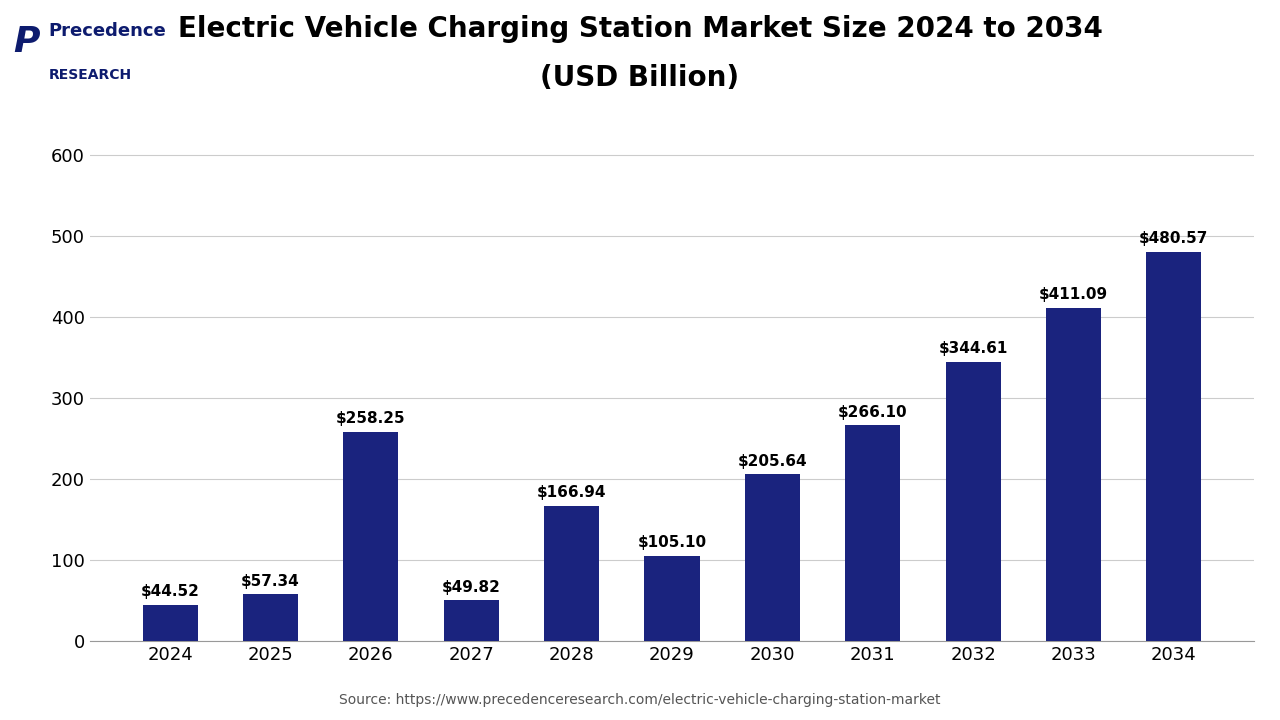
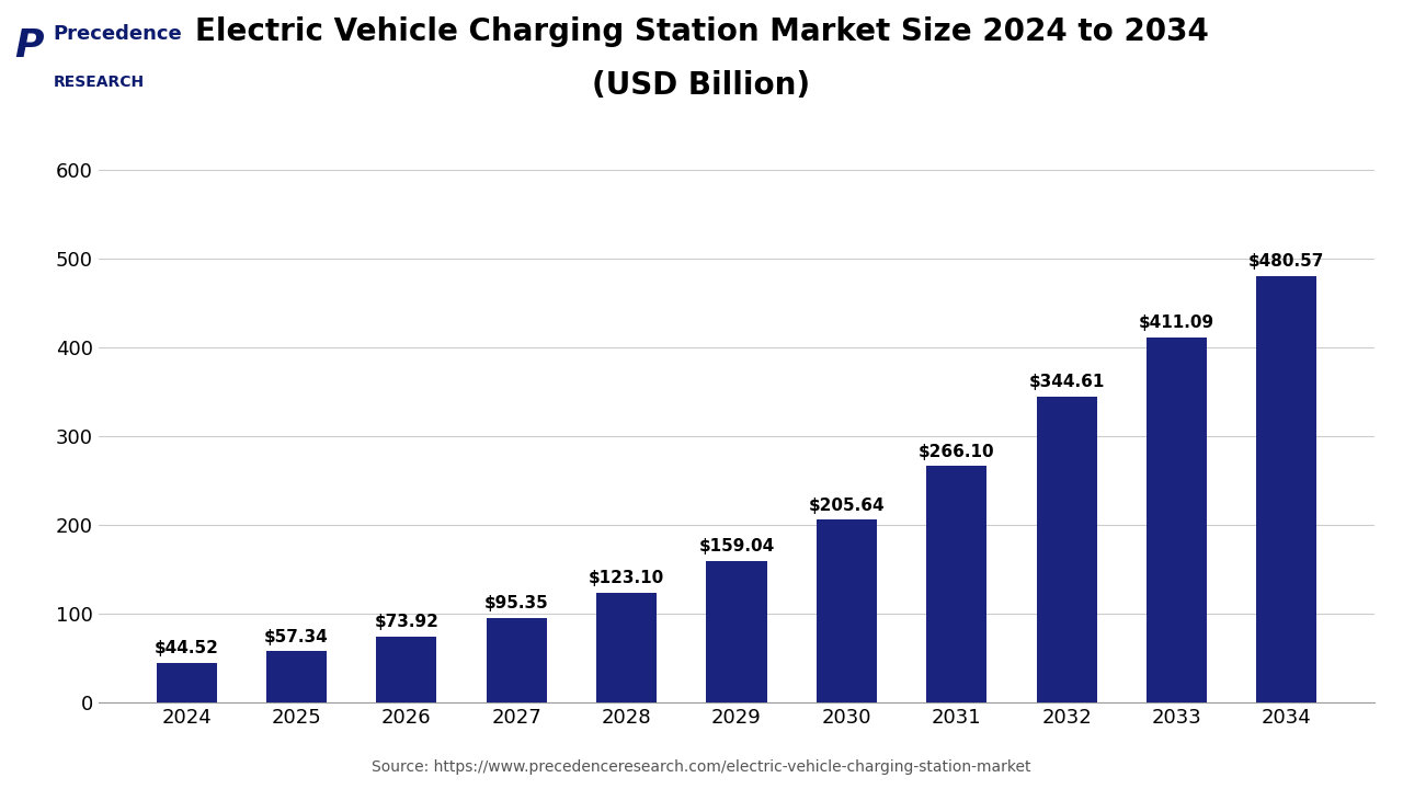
2026: $258.25 -> $73.92
2027: $49.82 -> $95.35
2028: $166.94 -> $123.10
2029: $105.10 -> $159.04
